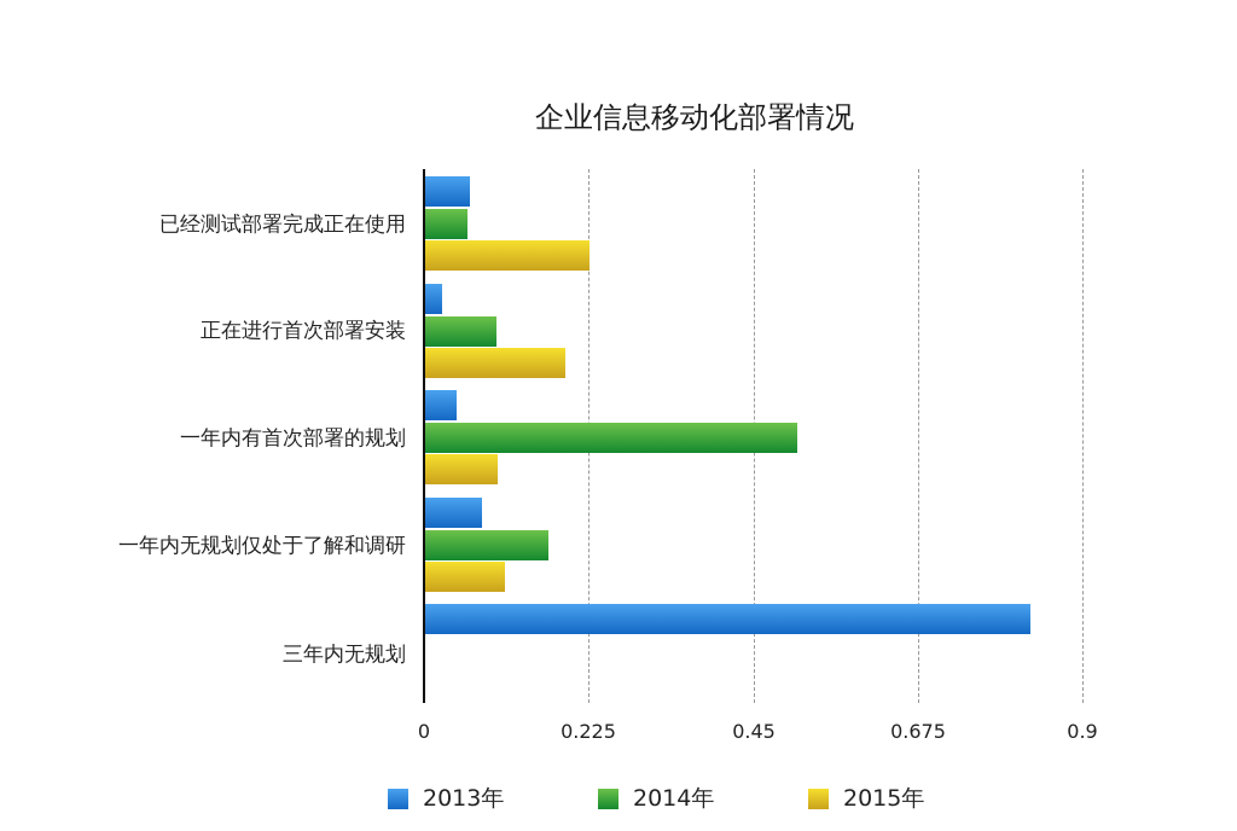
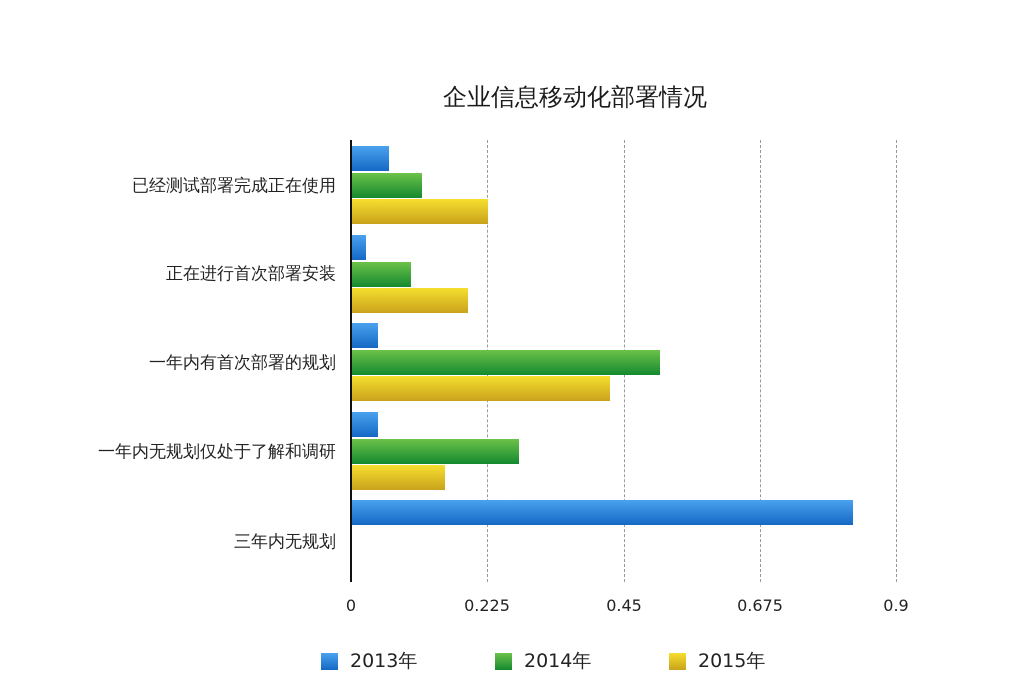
2014年/已经测试部署完成正在使用: 0.06 -> 0.12
2015年/一年内有首次部署的规划: 0.10 -> 0.43
2013年/一年内无规划仅处于了解和调研: 0.08 -> 0.04
2014年/一年内无规划仅处于了解和调研: 0.17 -> 0.28
2015年/一年内无规划仅处于了解和调研: 0.11 -> 0.15
